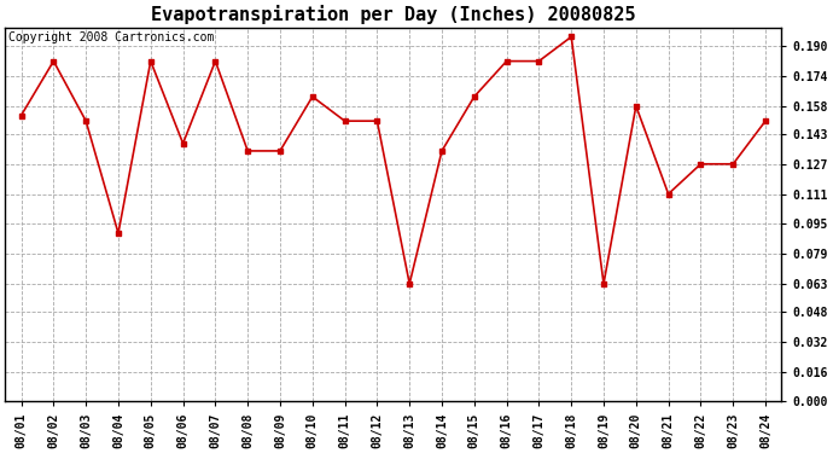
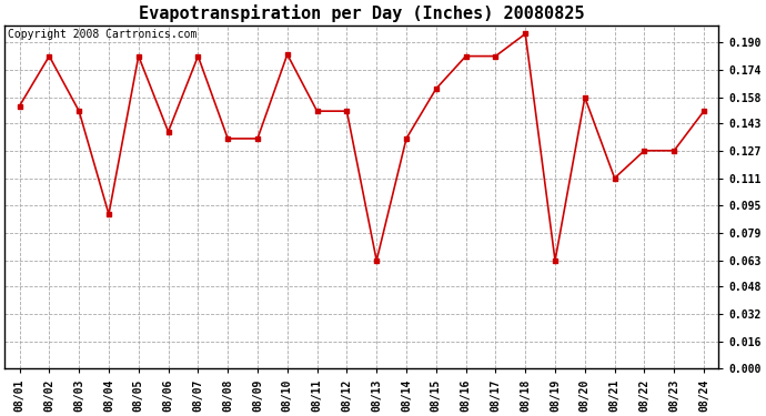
08/10: 0.163 -> 0.183
